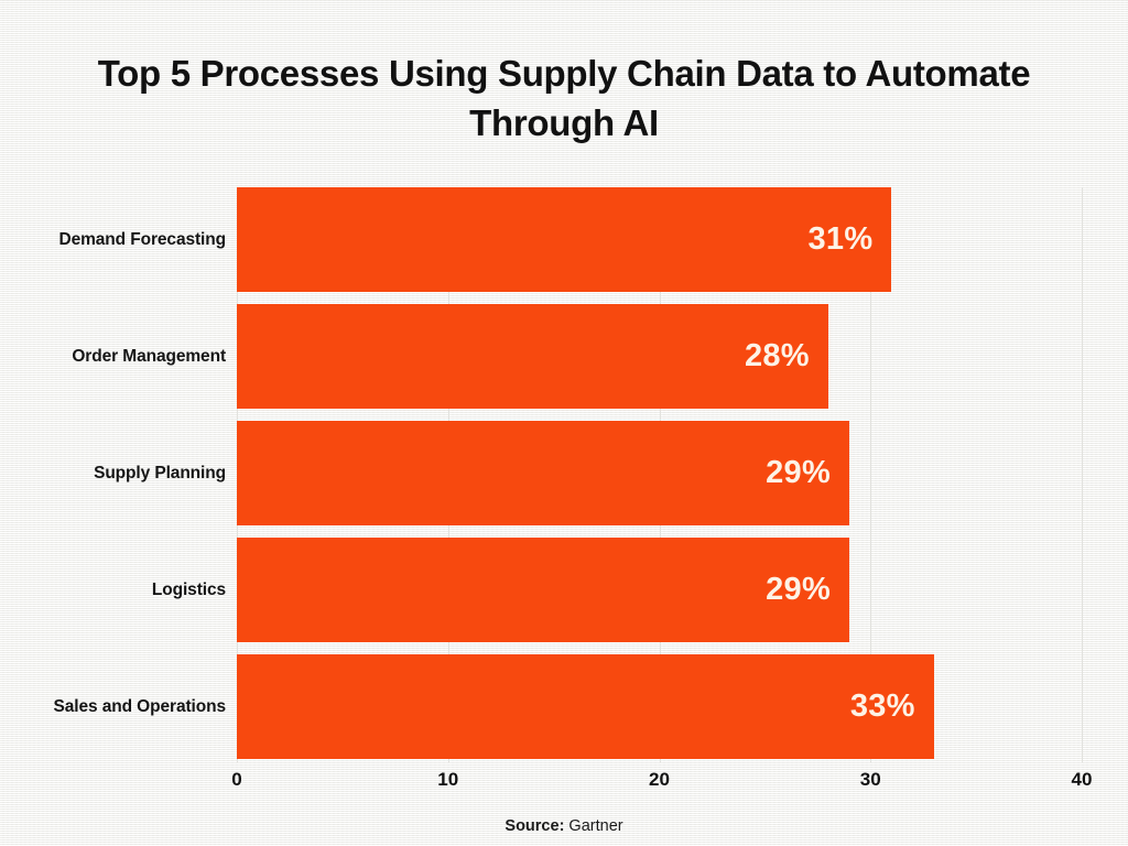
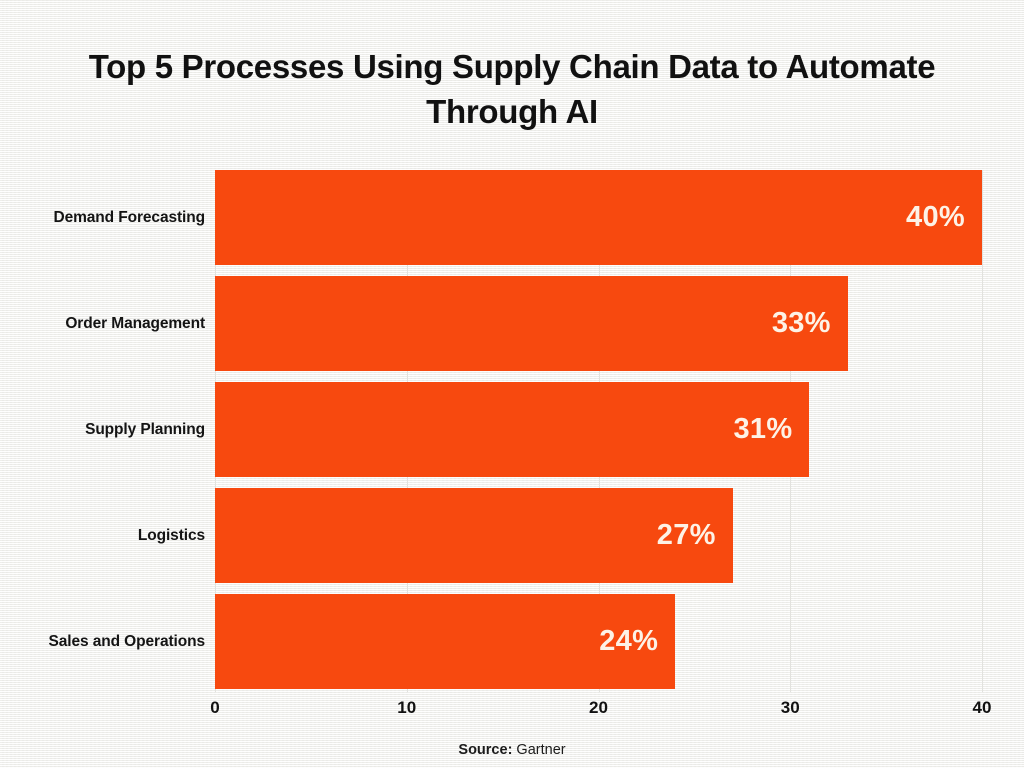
Demand Forecasting: 31% -> 40%
Order Management: 28% -> 33%
Supply Planning: 29% -> 31%
Logistics: 29% -> 27%
Sales and Operations: 33% -> 24%
